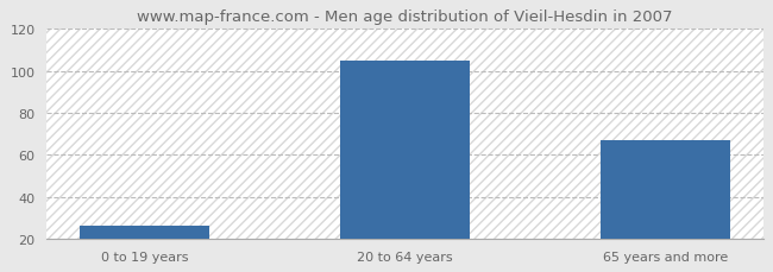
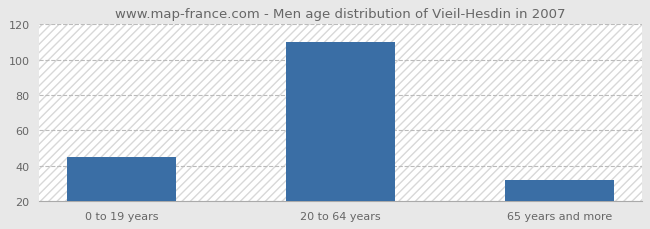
0 to 19 years: 26 -> 45
20 to 64 years: 105 -> 110
65 years and more: 67 -> 32
